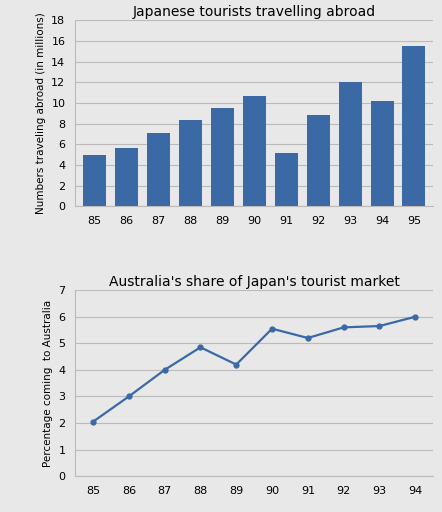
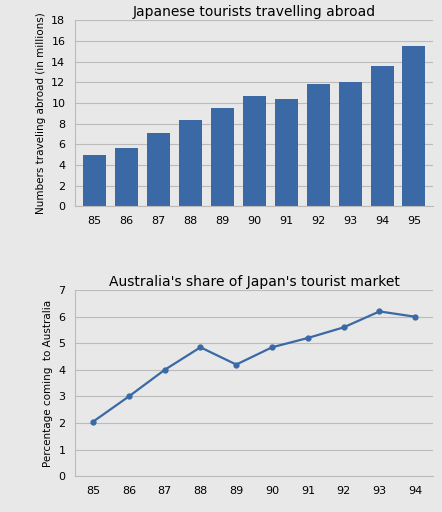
Japanese tourists travelling abroad/91: 5.2 -> 10.4
Japanese tourists travelling abroad/92: 8.9 -> 11.9
Japanese tourists travelling abroad/94: 10.2 -> 13.6
Australia's share of Japan's tourist market/90: 5.55 -> 4.85
Australia's share of Japan's tourist market/93: 5.65 -> 6.20
